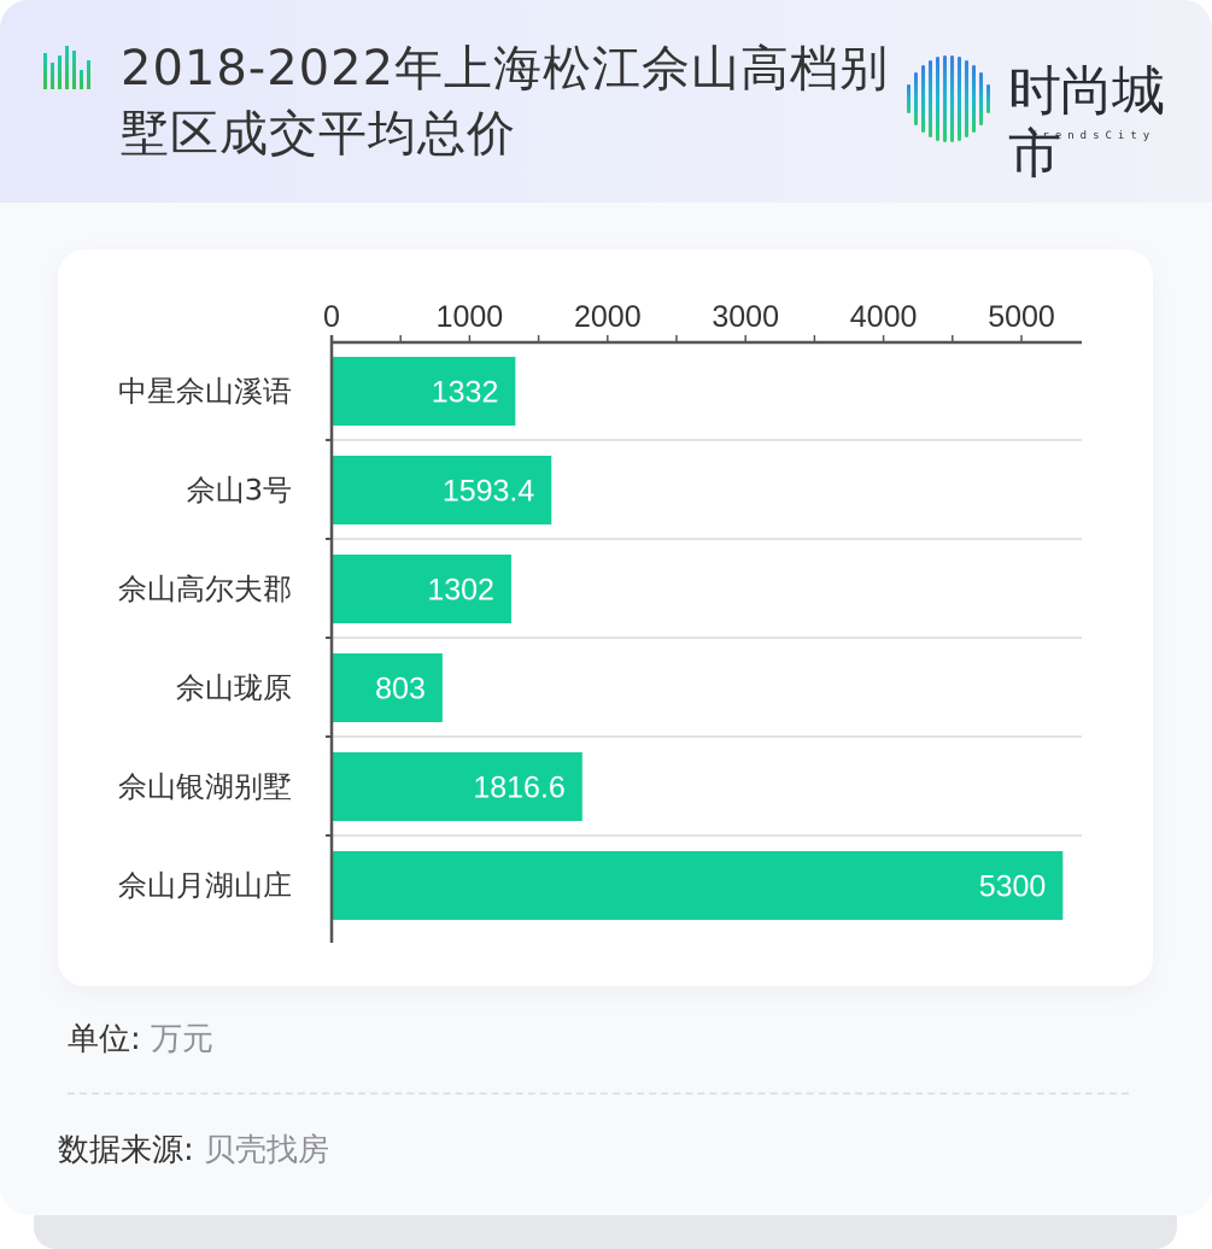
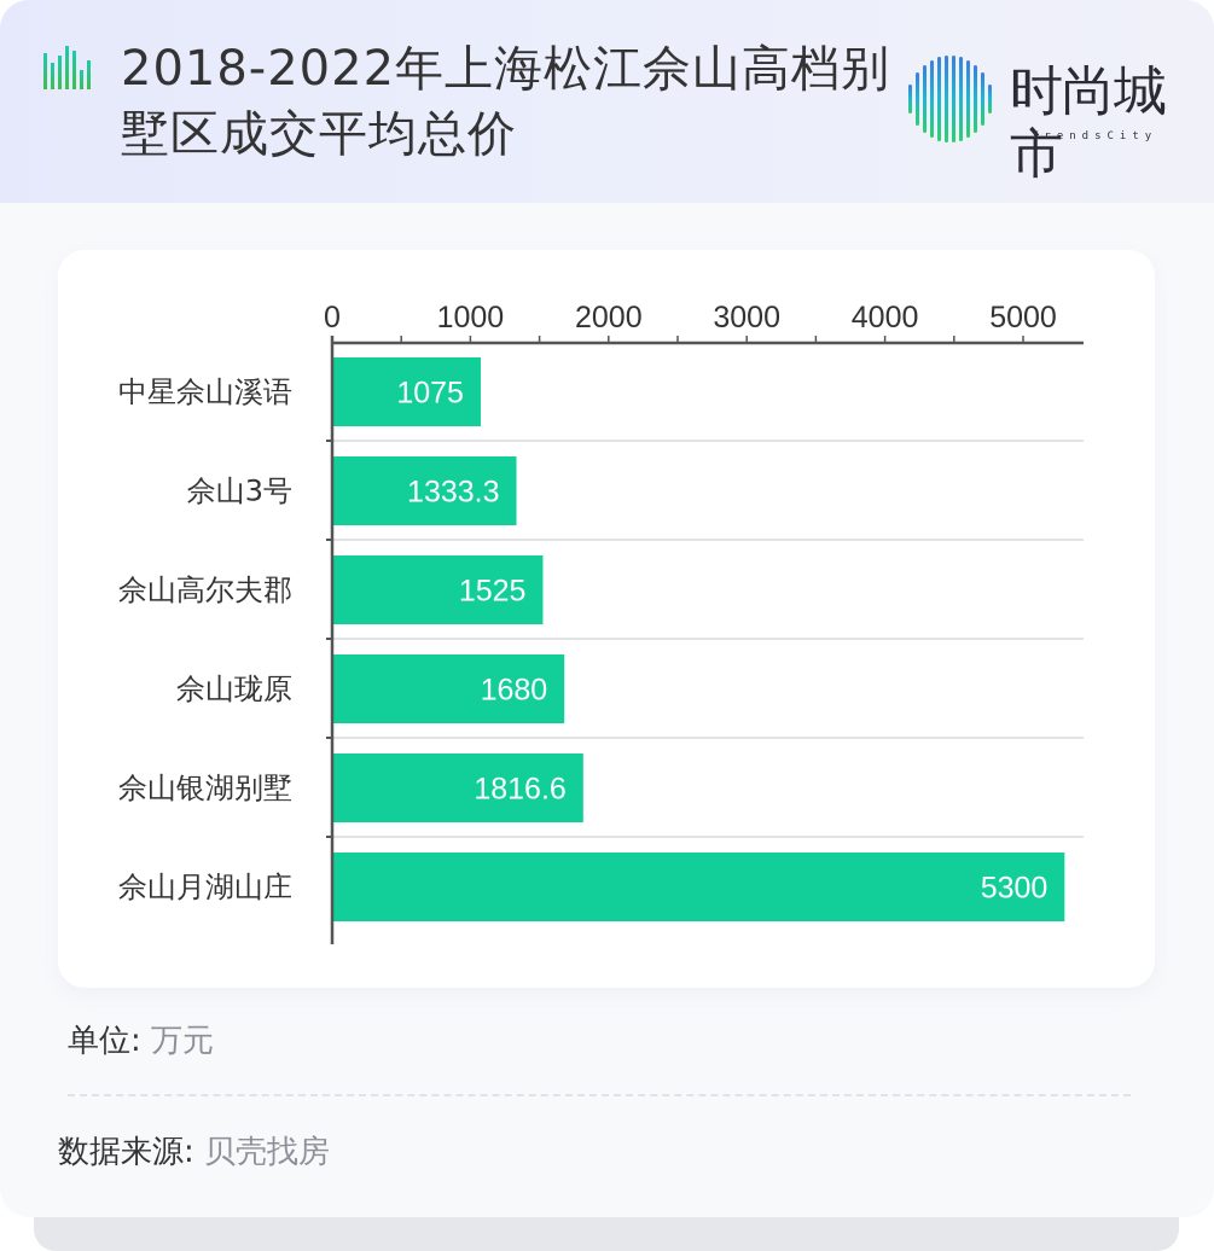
中星佘山溪语: 1332 -> 1075
佘山3号: 1593.4 -> 1333.3
佘山高尔夫郡: 1302 -> 1525
佘山珑原: 803 -> 1680
